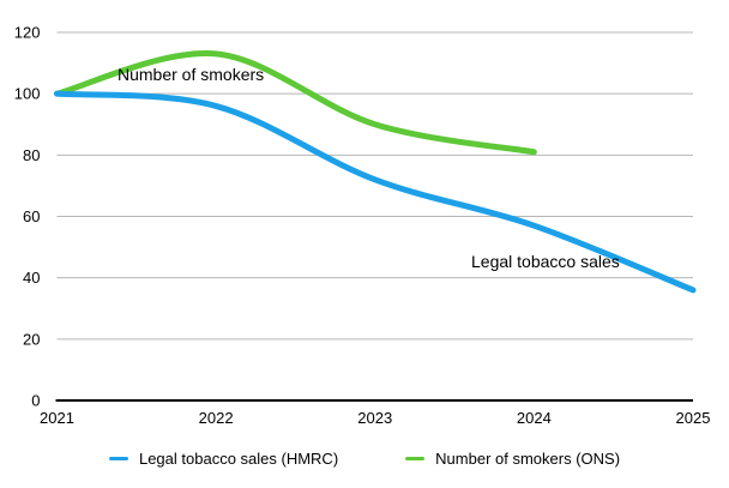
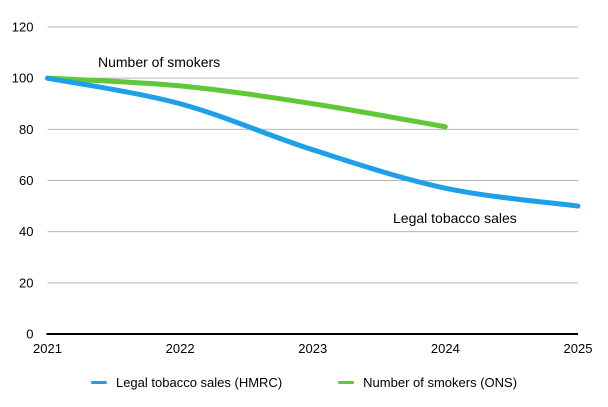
Legal tobacco sales (HMRC)/2022: 96 -> 90
Number of smokers (ONS)/2022: 113 -> 97
Legal tobacco sales (HMRC)/2025: 36 -> 50
